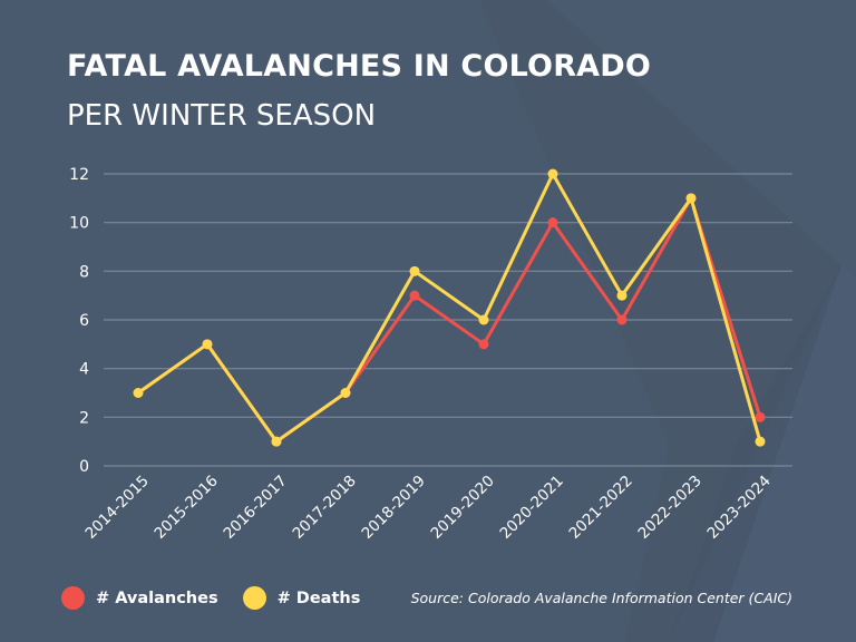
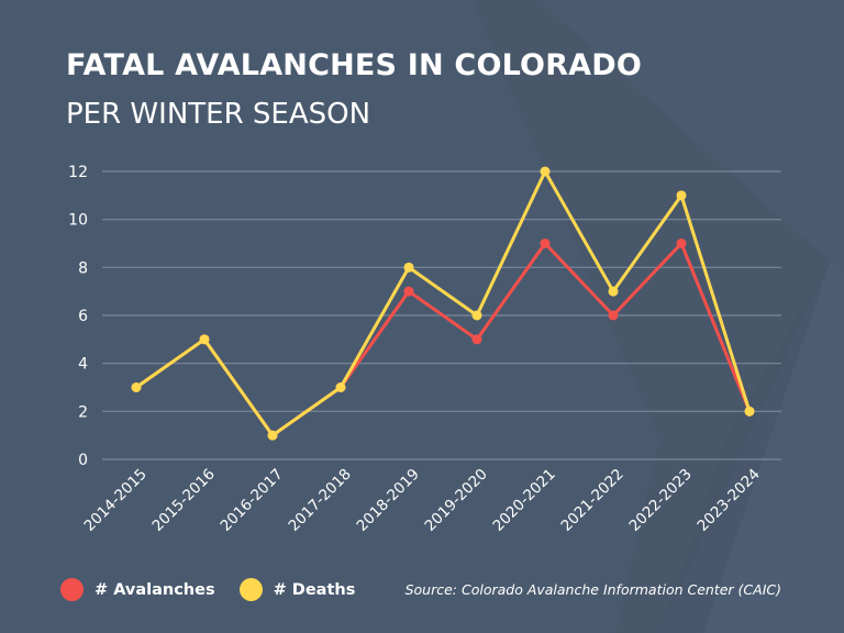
# Avalanches/2020-2021: 10 -> 9
# Avalanches/2022-2023: 11 -> 9
# Deaths/2023-2024: 1 -> 2
